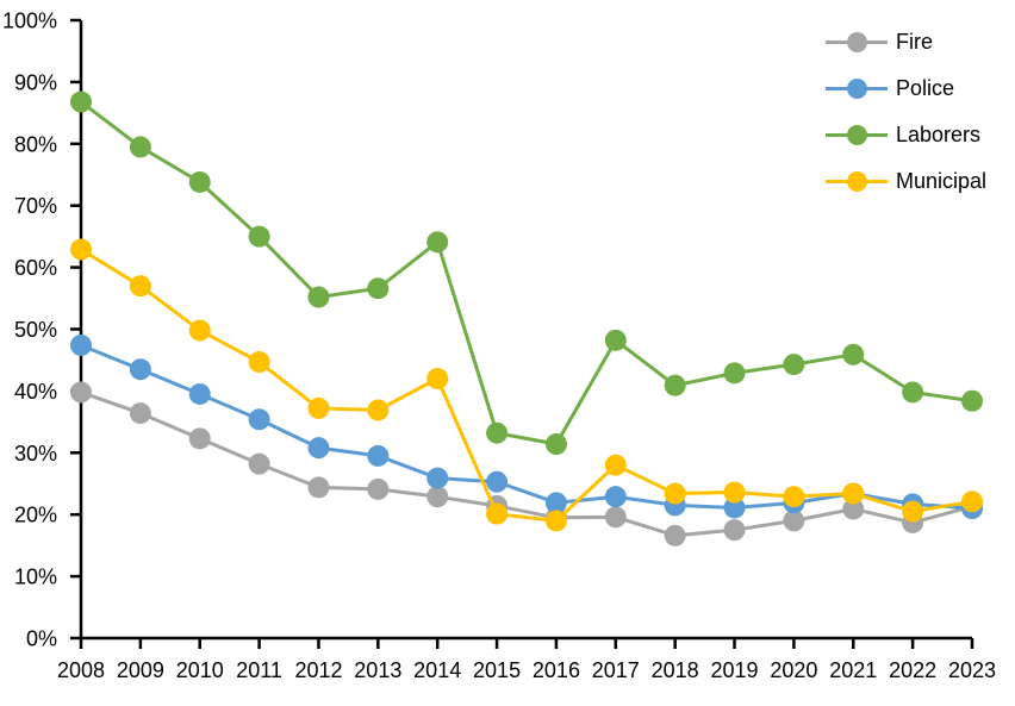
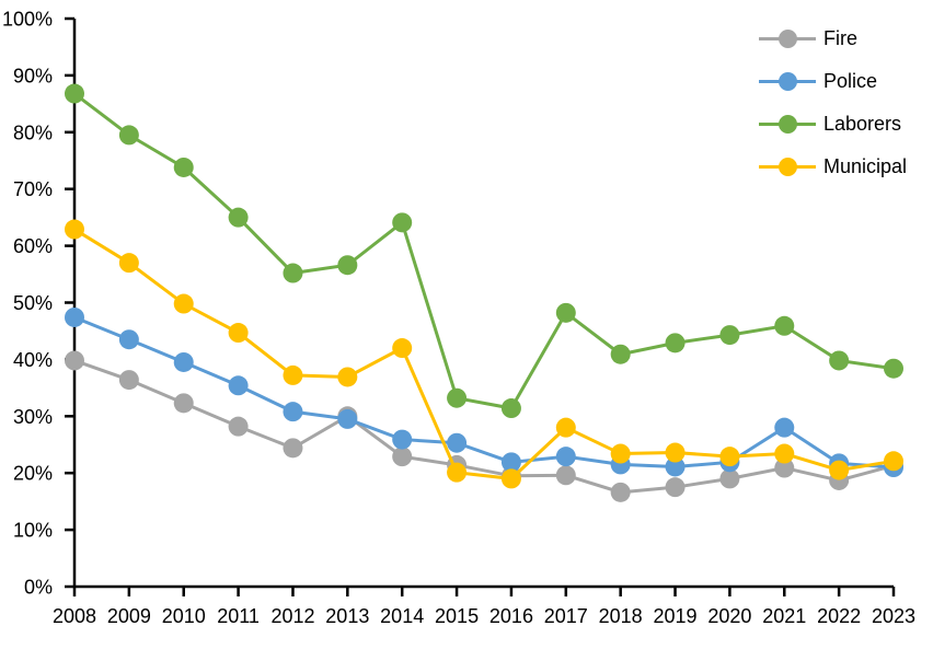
Fire/2013: 24% -> 30%
Police/2021: 23% -> 28%
